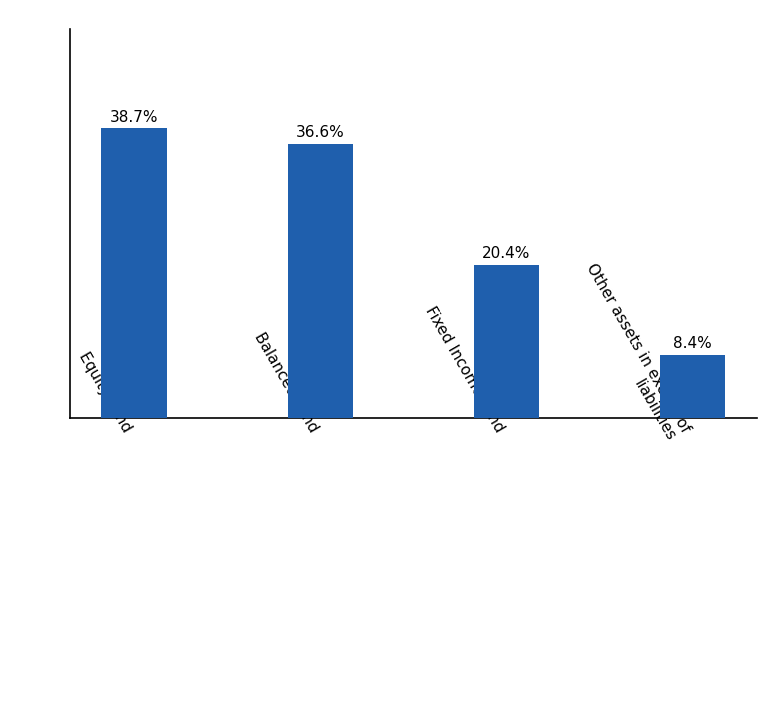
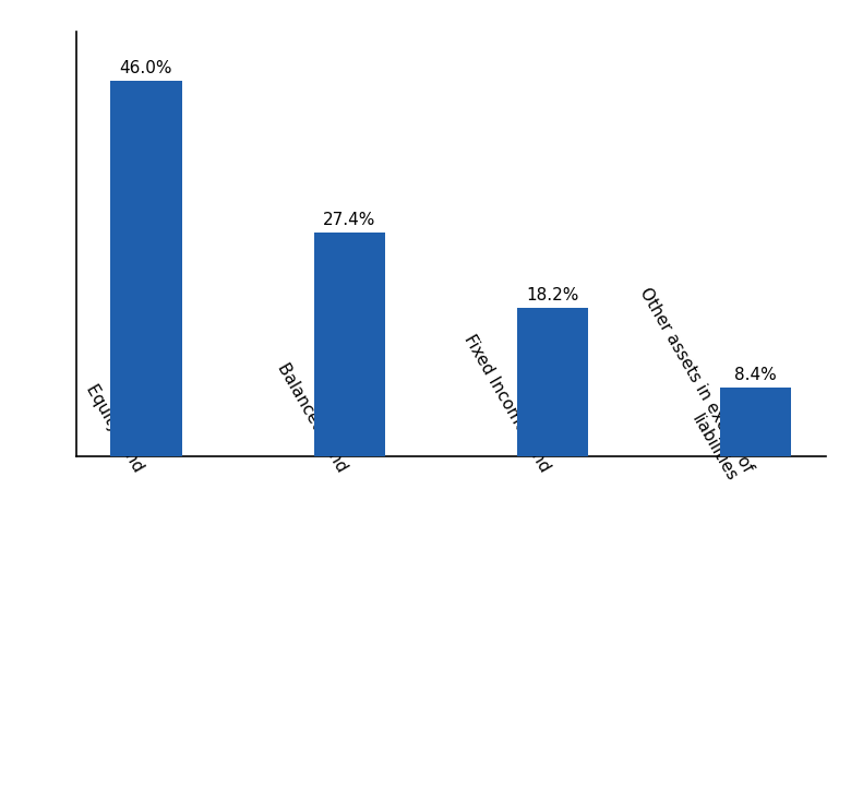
Equity Fund: 38.7% -> 46.0%
Balanced Fund: 36.6% -> 27.4%
Fixed Income Fund: 20.4% -> 18.2%
